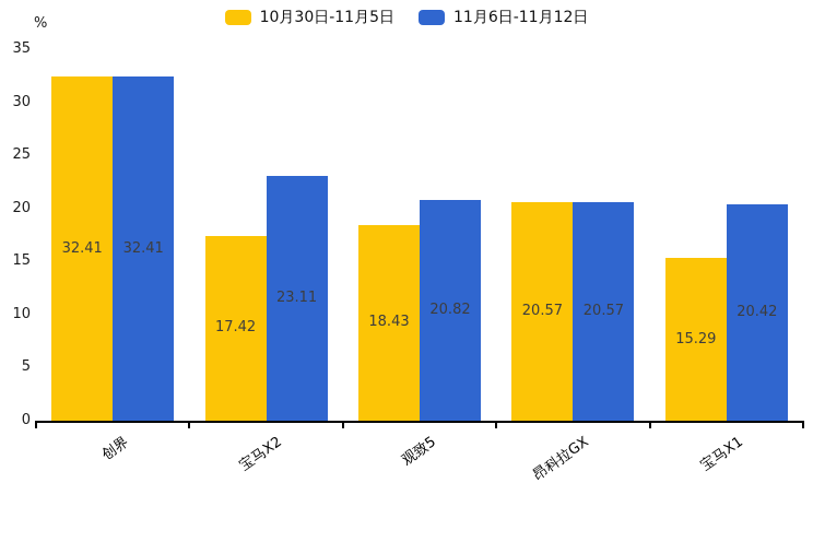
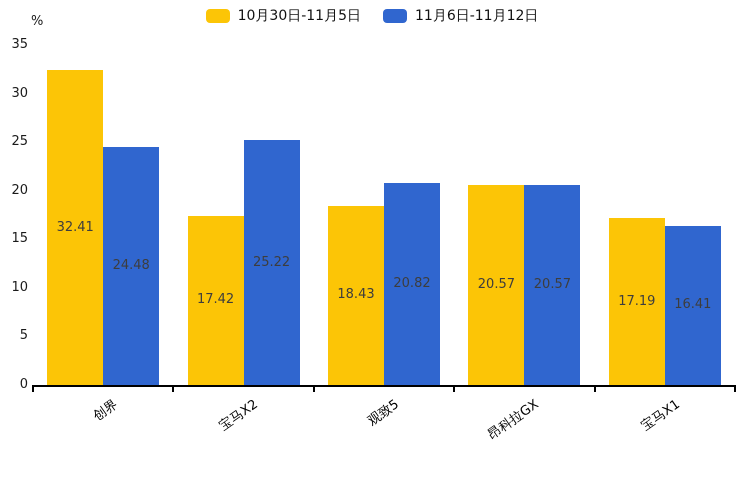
11月6日-11月12日/创界: 32.41 -> 24.48
11月6日-11月12日/宝马X2: 23.11 -> 25.22
10月30日-11月5日/宝马X1: 15.29 -> 17.19
11月6日-11月12日/宝马X1: 20.42 -> 16.41
